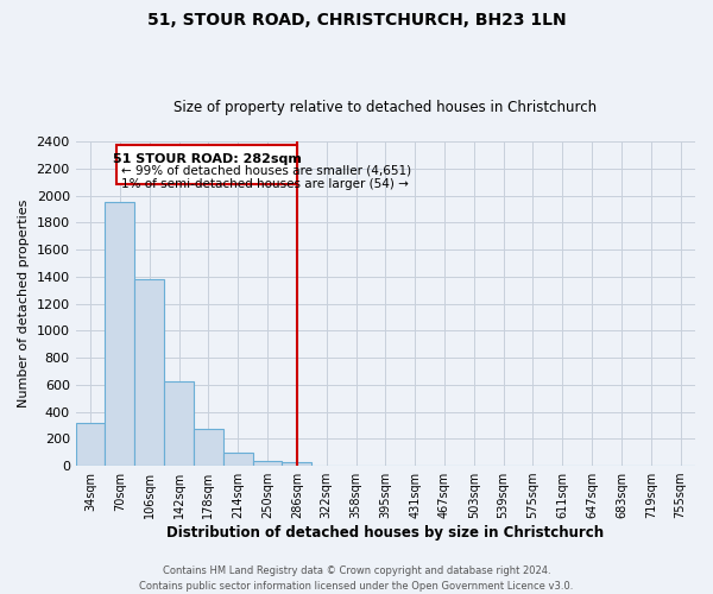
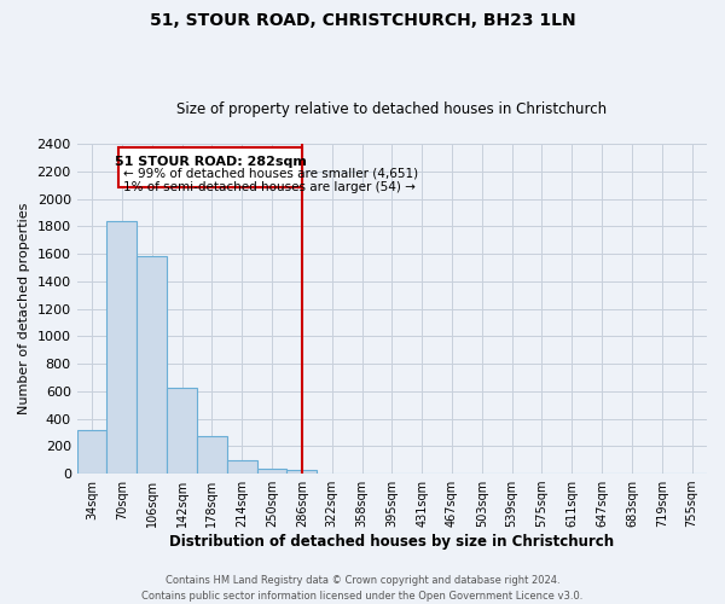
70sqm: 1950 -> 1840
106sqm: 1380 -> 1580
